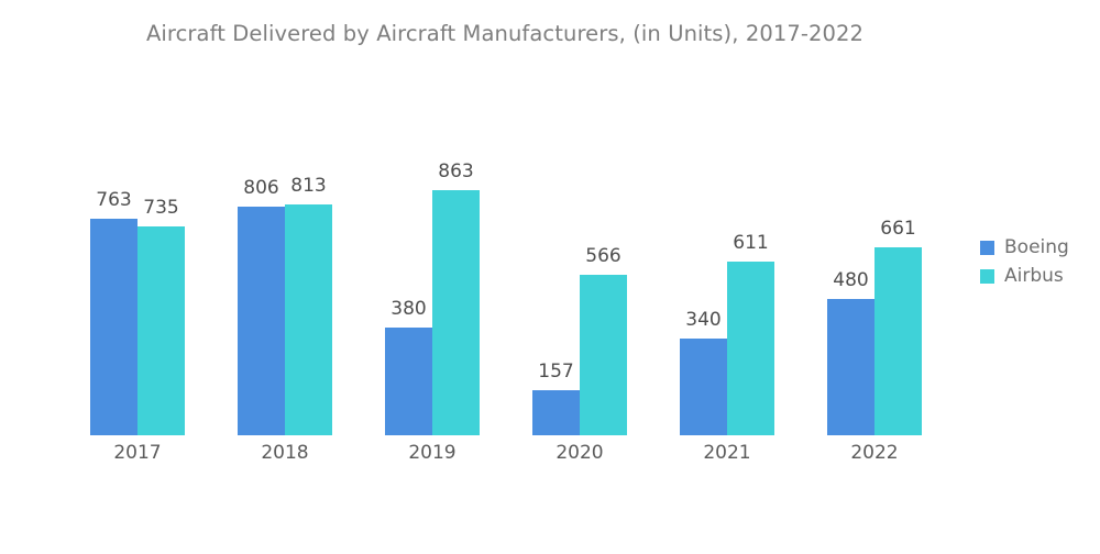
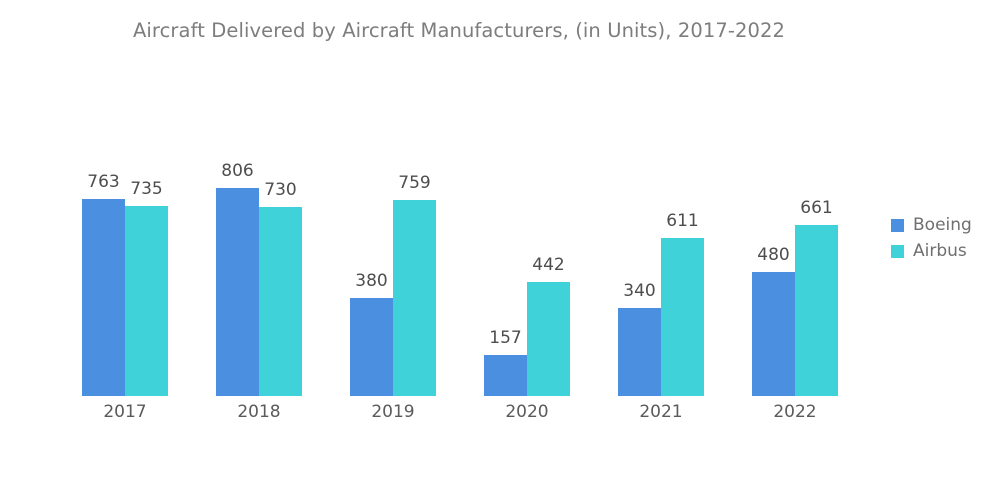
Airbus/2018: 813 -> 730
Airbus/2019: 863 -> 759
Airbus/2020: 566 -> 442
